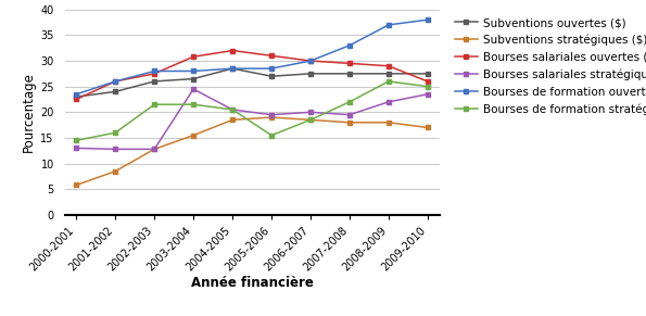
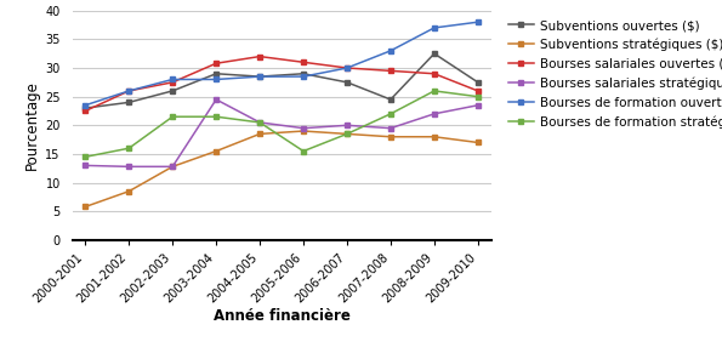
Subventions ouvertes ($)/2003-2004: 26.5 -> 29.0
Subventions ouvertes ($)/2005-2006: 27.0 -> 29.0
Subventions ouvertes ($)/2007-2008: 27.5 -> 24.5
Subventions ouvertes ($)/2008-2009: 27.5 -> 32.5
